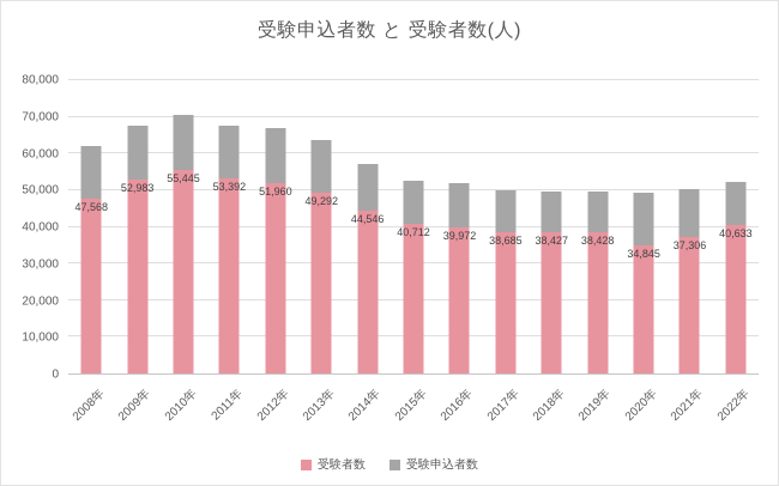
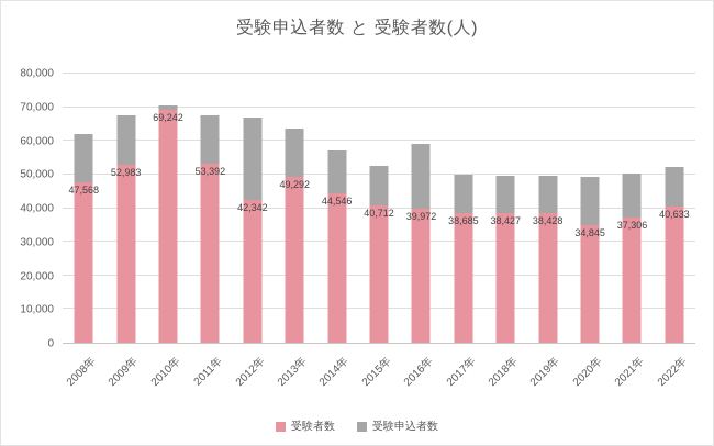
受験者数/2010年: 55,445 -> 69,242
受験者数/2012年: 51,960 -> 42,342
受験申込者数/2016年: 52000 -> 59000
